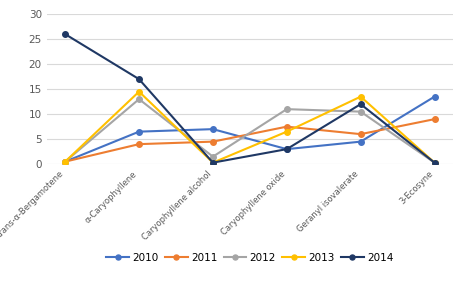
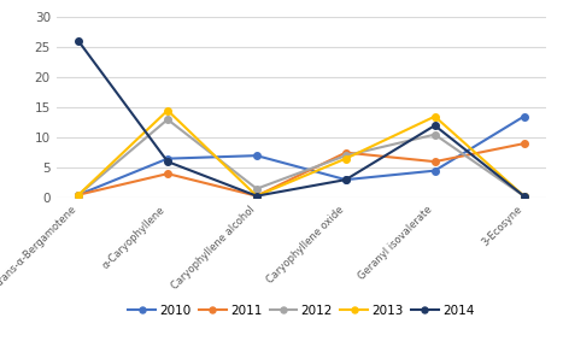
2014/α-Caryophyllene: 17.0 -> 6.0
2011/Caryophyllene alcohol: 4.5 -> 0.3
2012/Caryophyllene oxide: 11.0 -> 7.0
